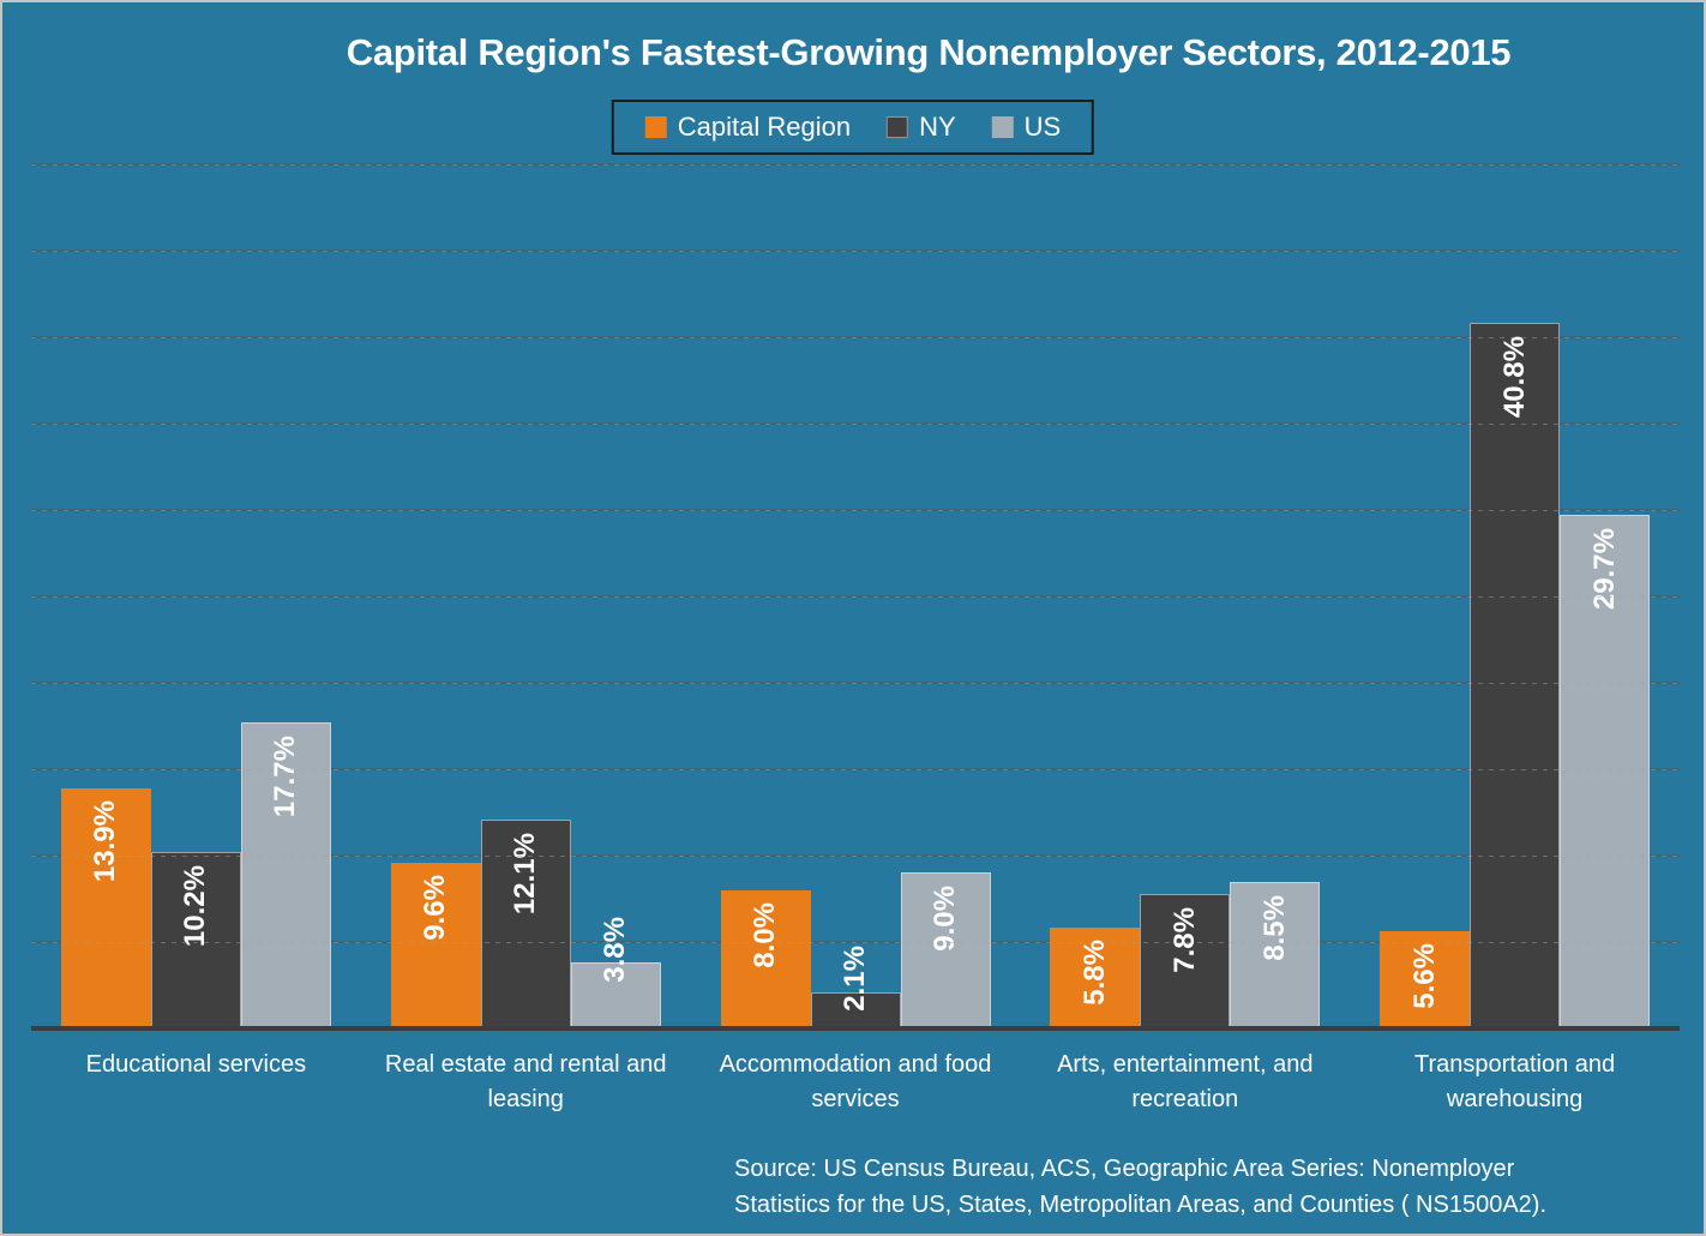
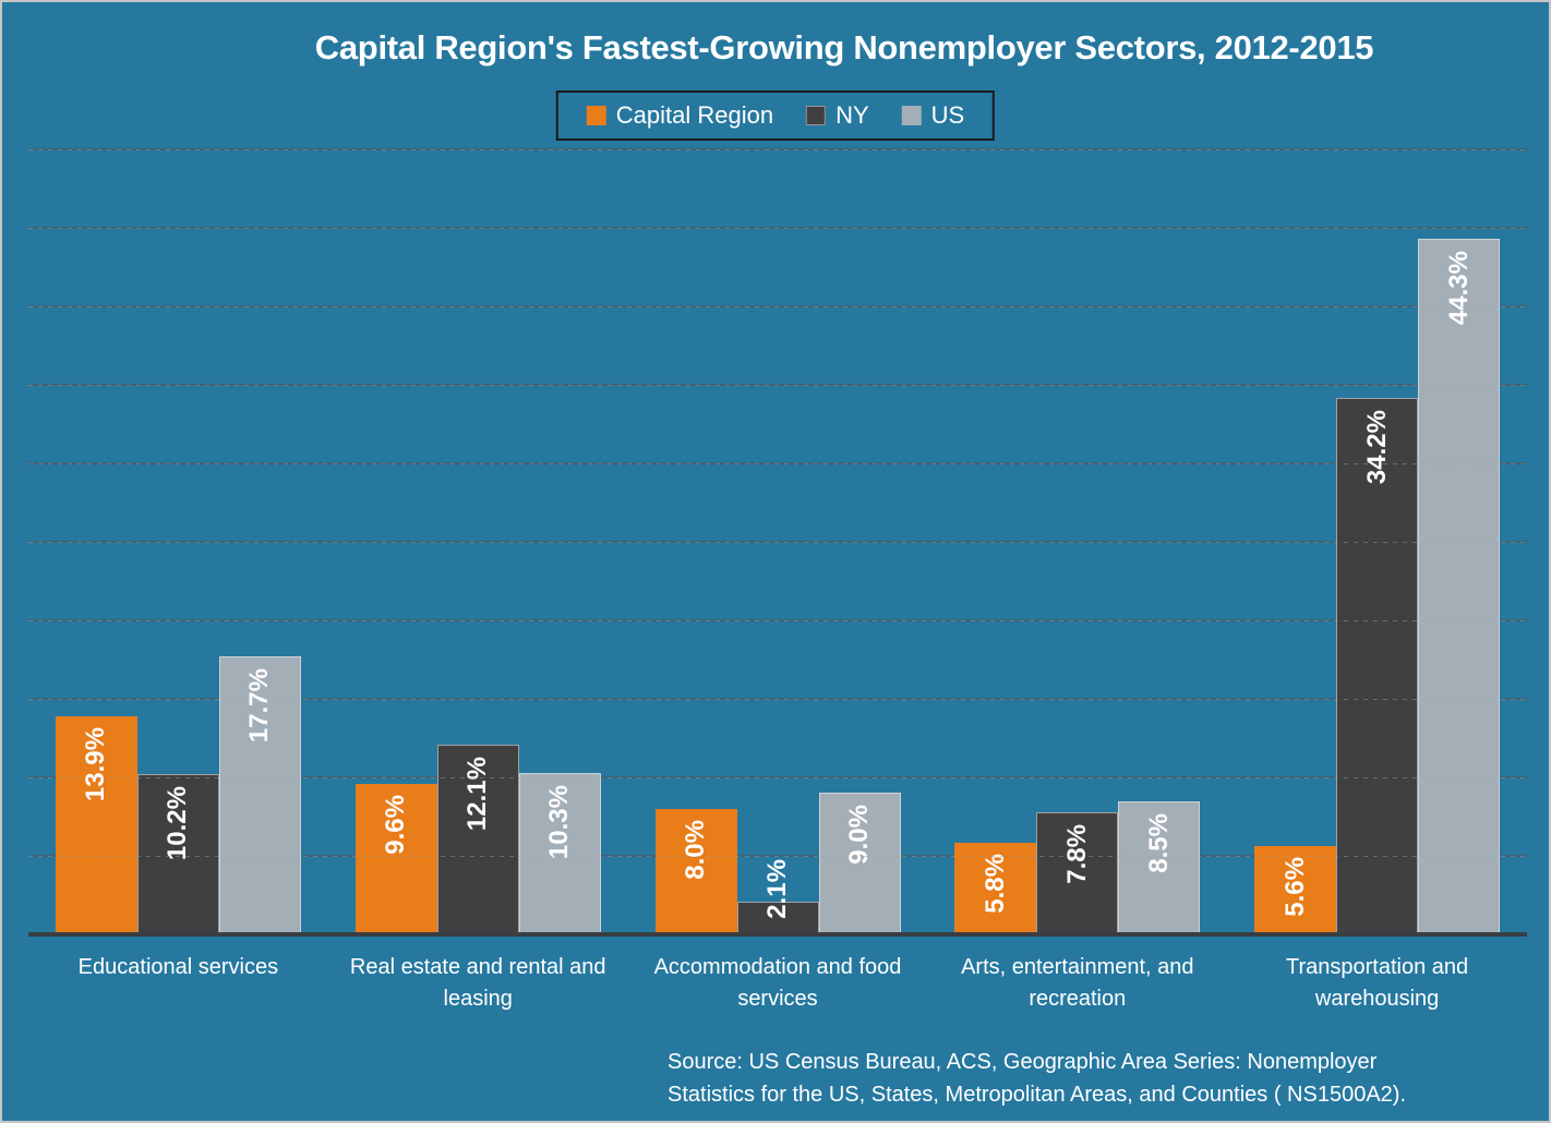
US/Real estate and rental and leasing: 3.8% -> 10.3%
NY/Transportation and warehousing: 40.8% -> 34.2%
US/Transportation and warehousing: 29.7% -> 44.3%
